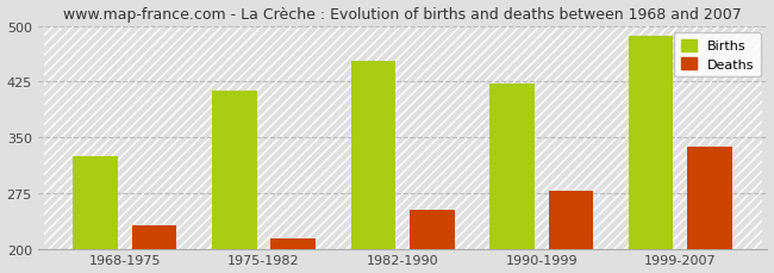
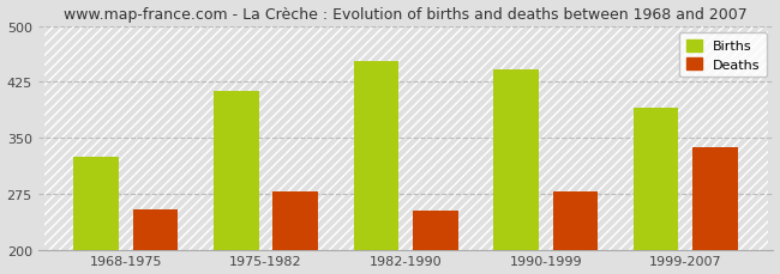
Deaths/1968-1975: 232 -> 254
Deaths/1975-1982: 213 -> 278
Births/1990-1999: 422 -> 442
Births/1999-2007: 487 -> 390
